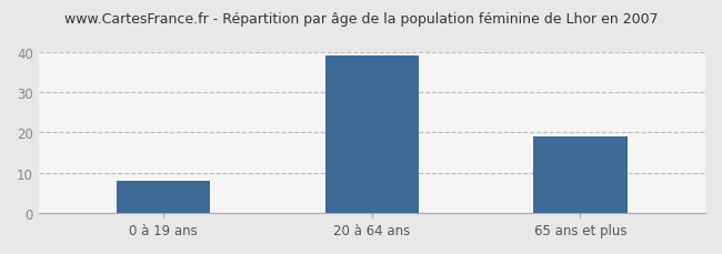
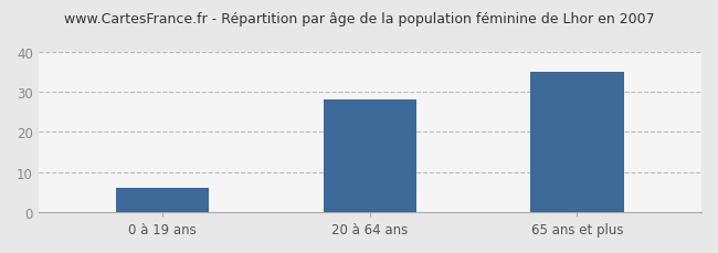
0 à 19 ans: 8 -> 6
20 à 64 ans: 39 -> 28
65 ans et plus: 19 -> 35
